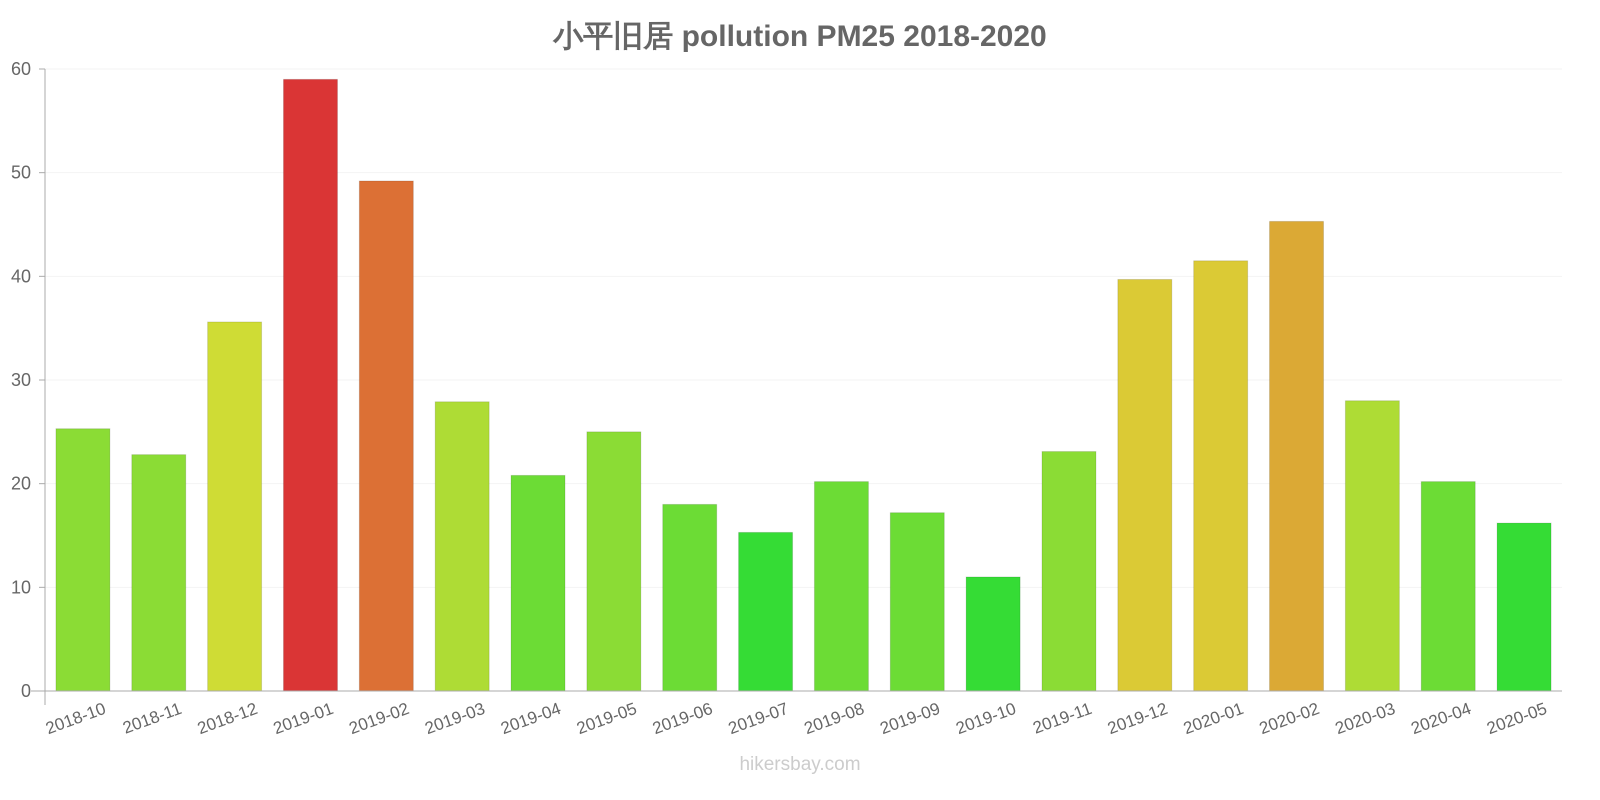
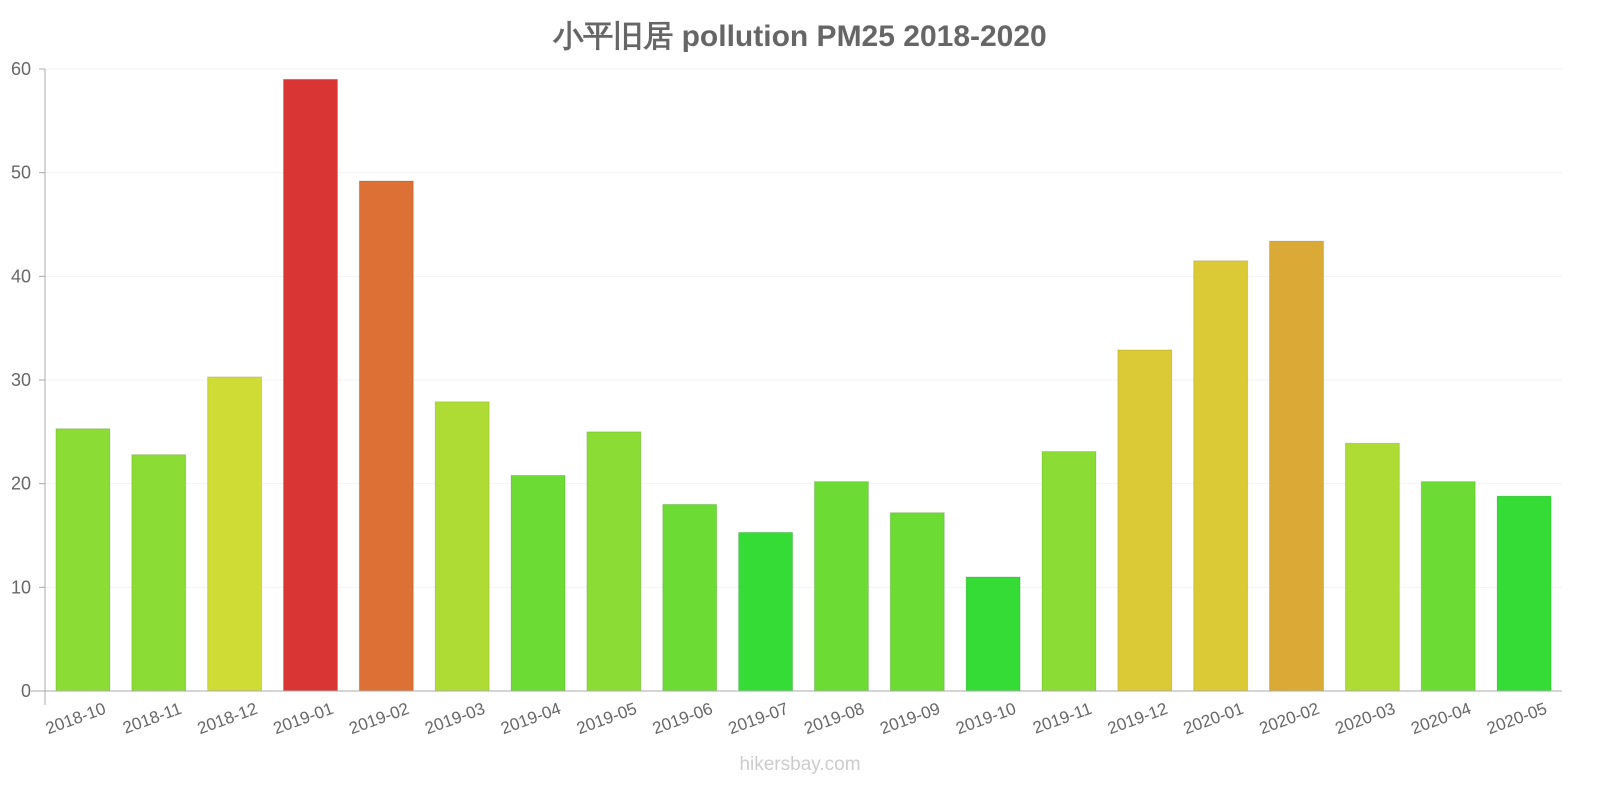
2018-12: 35.6 -> 30.3
2019-12: 39.7 -> 32.9
2020-02: 45.3 -> 43.4
2020-03: 28.0 -> 23.9
2020-05: 16.2 -> 18.8
